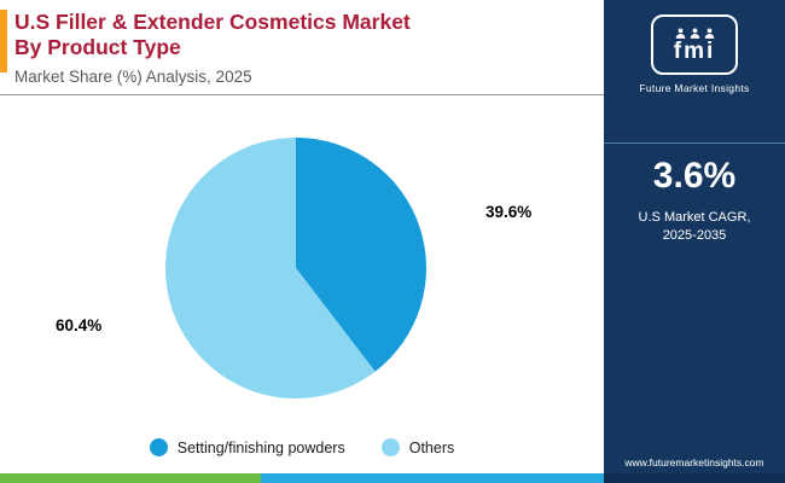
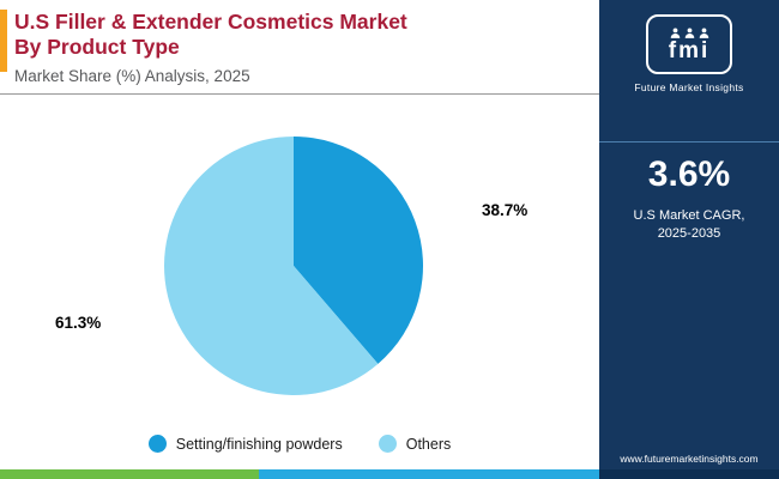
Setting/finishing powders: 39.6% -> 38.7%
Others: 60.4% -> 61.3%
